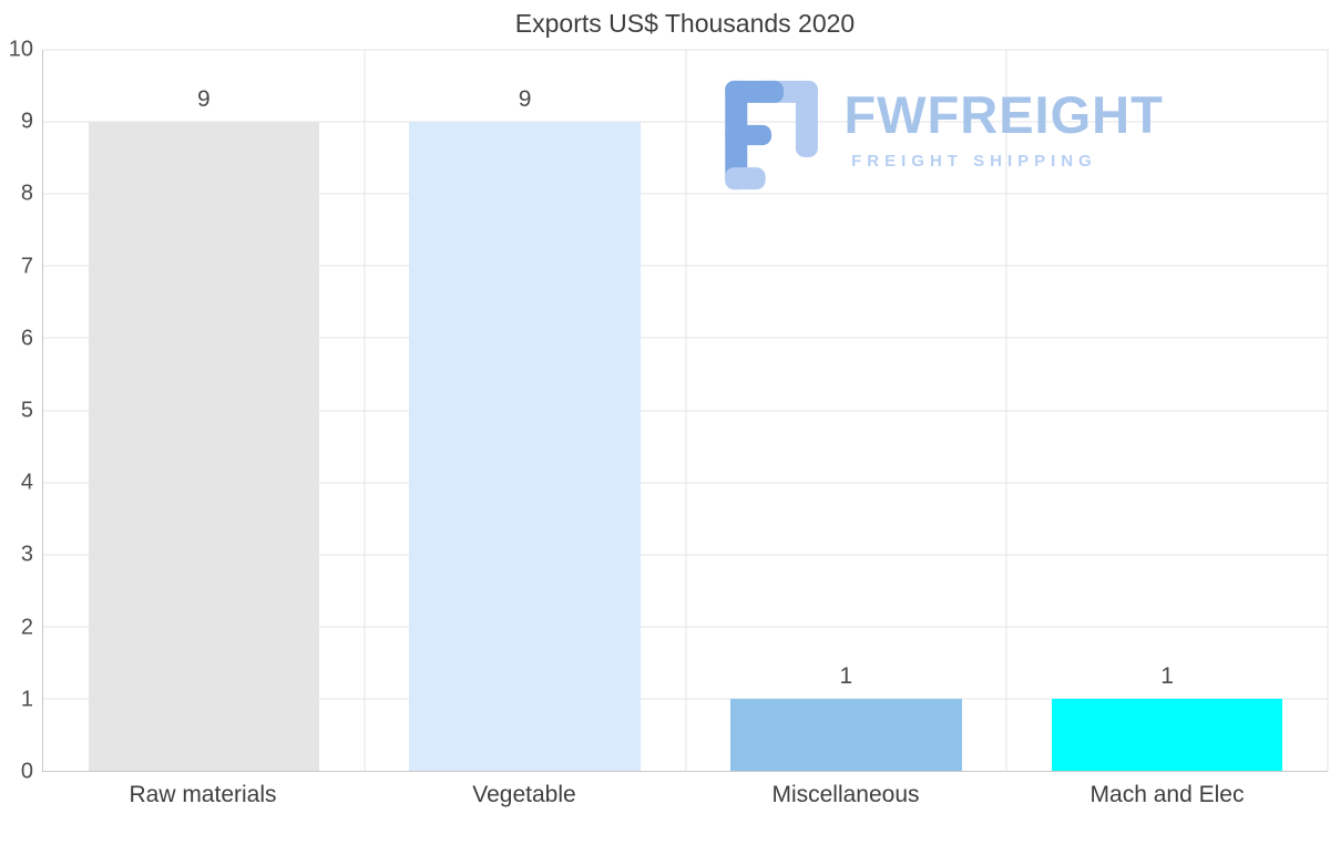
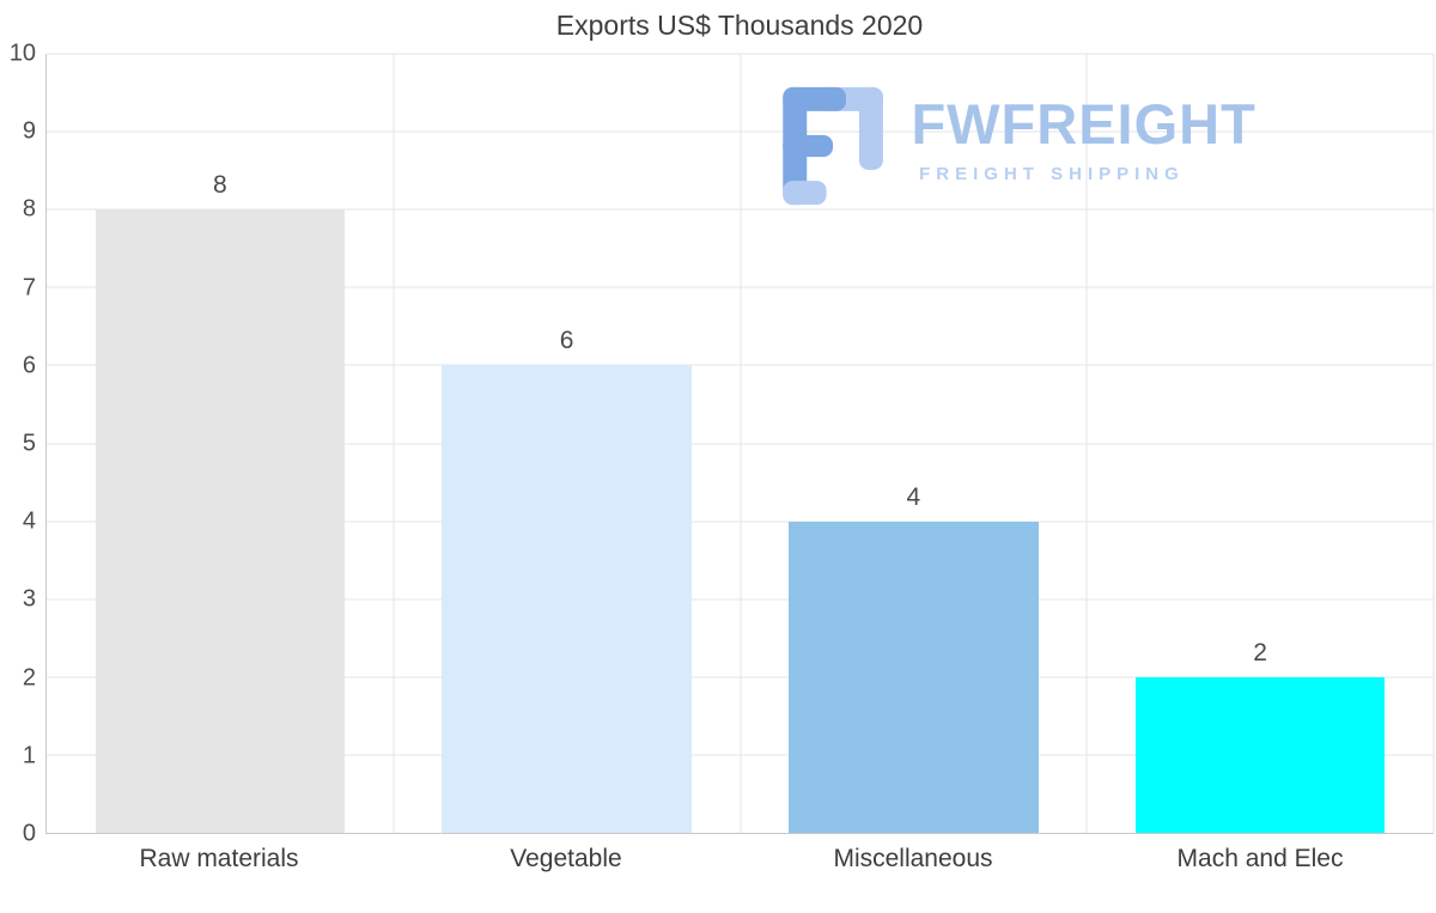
Raw materials: 9 -> 8
Vegetable: 9 -> 6
Miscellaneous: 1 -> 4
Mach and Elec: 1 -> 2
